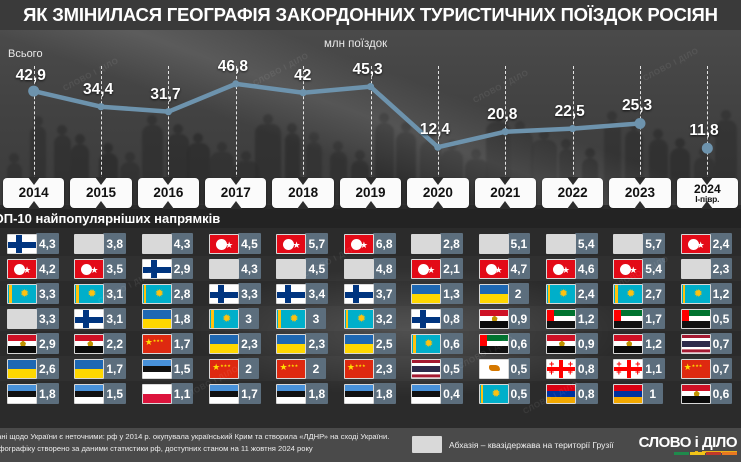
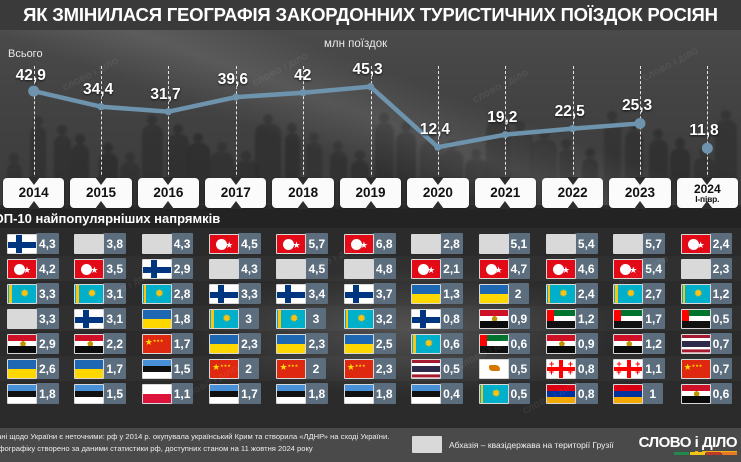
2017: 46,8 -> 39,6
2021: 20,8 -> 19,2
